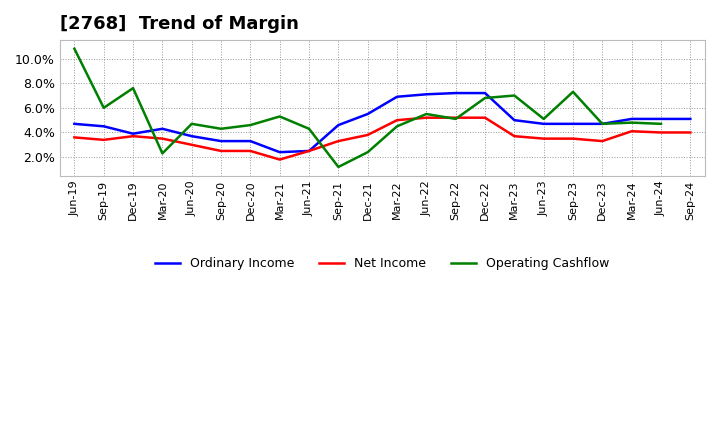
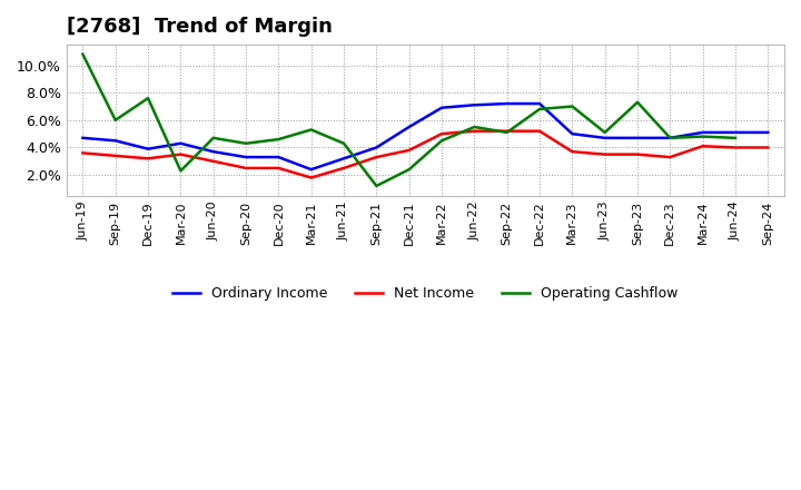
Net Income/Dec-19: 3.7% -> 3.2%
Ordinary Income/Jun-21: 2.5% -> 3.2%
Ordinary Income/Sep-21: 4.6% -> 4.0%
